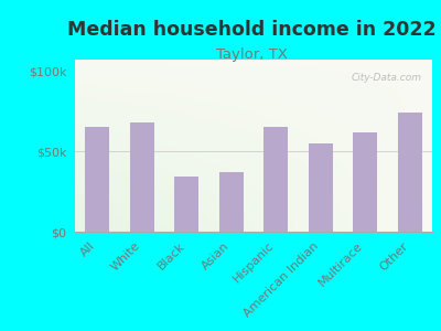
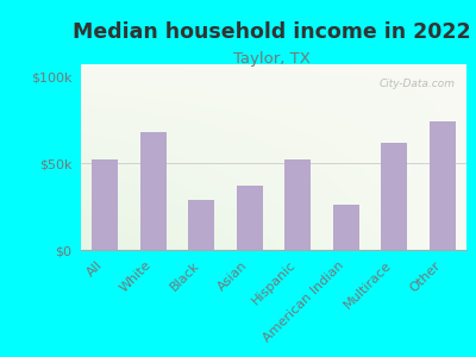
All: $65k -> $52k
Black: $34k -> $29k
Hispanic: $65k -> $52k
American Indian: $55k -> $26k
